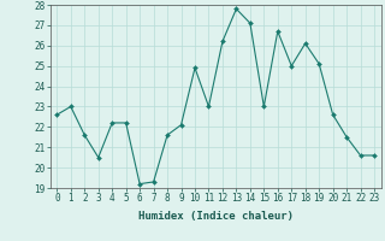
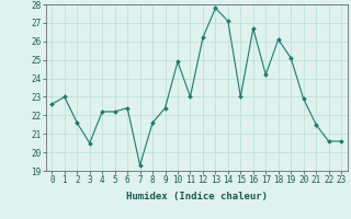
6: 19.2 -> 22.4
9: 22.1 -> 22.4
17: 25.0 -> 24.2
20: 22.6 -> 22.9
